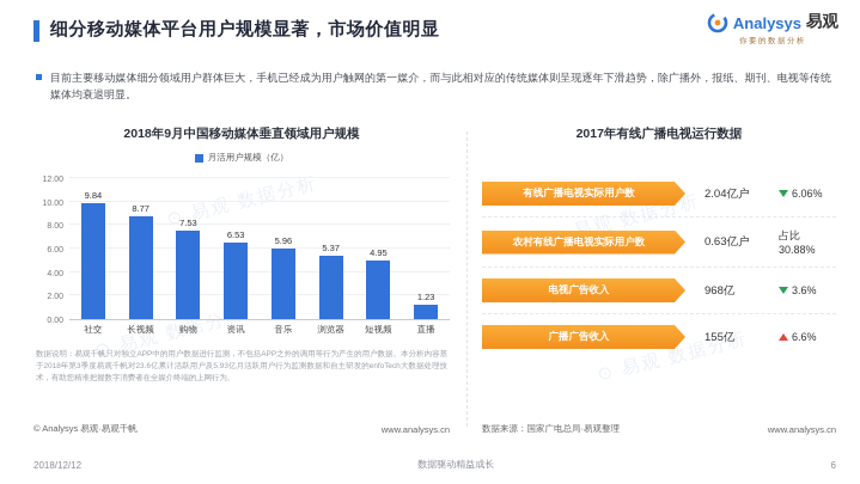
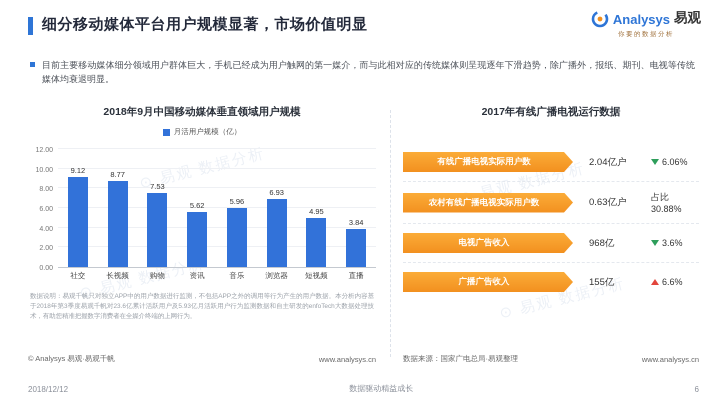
社交: 9.84 -> 9.12
资讯: 6.53 -> 5.62
浏览器: 5.37 -> 6.93
直播: 1.23 -> 3.84
